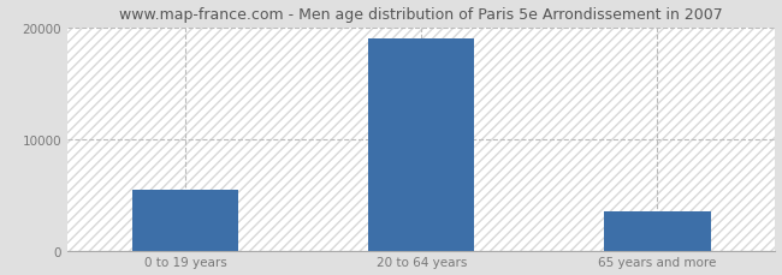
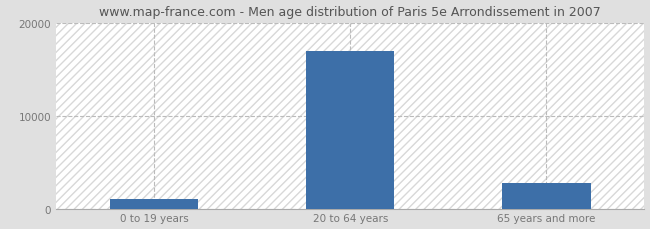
0 to 19 years: 5500 -> 1000
20 to 64 years: 19000 -> 17000
65 years and more: 3500 -> 2800
